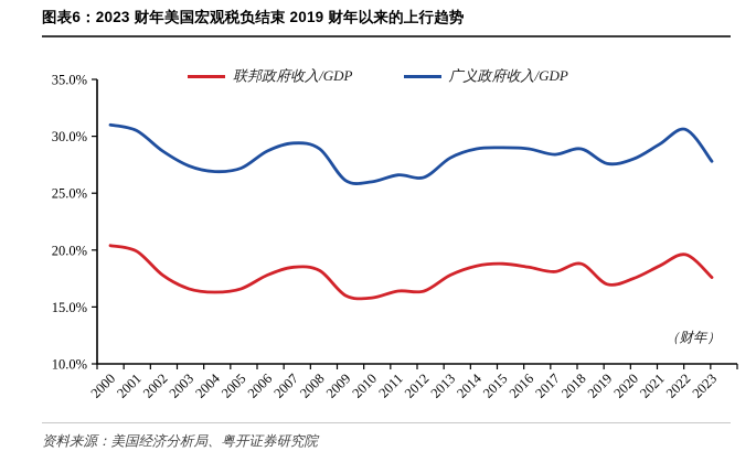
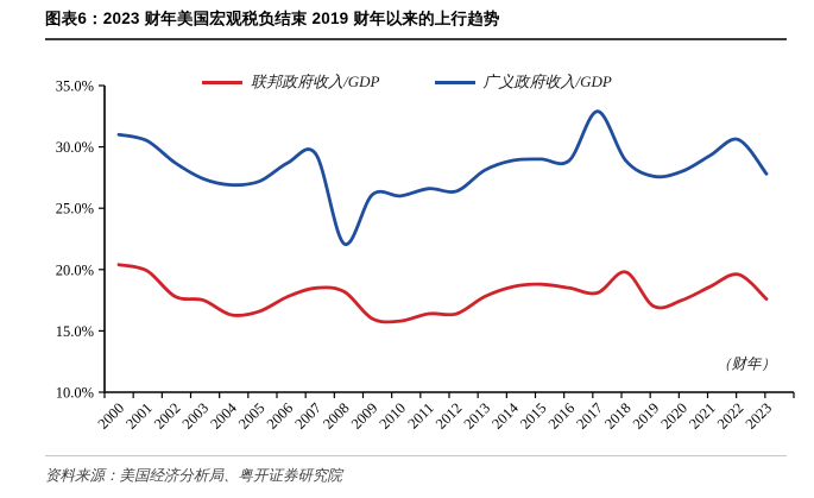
联邦政府收入/GDP/2003: 16.6% -> 17.5%
广义政府收入/GDP/2008: 28.9% -> 22.1%
广义政府收入/GDP/2017: 28.4% -> 32.9%
联邦政府收入/GDP/2018: 18.8% -> 19.8%
